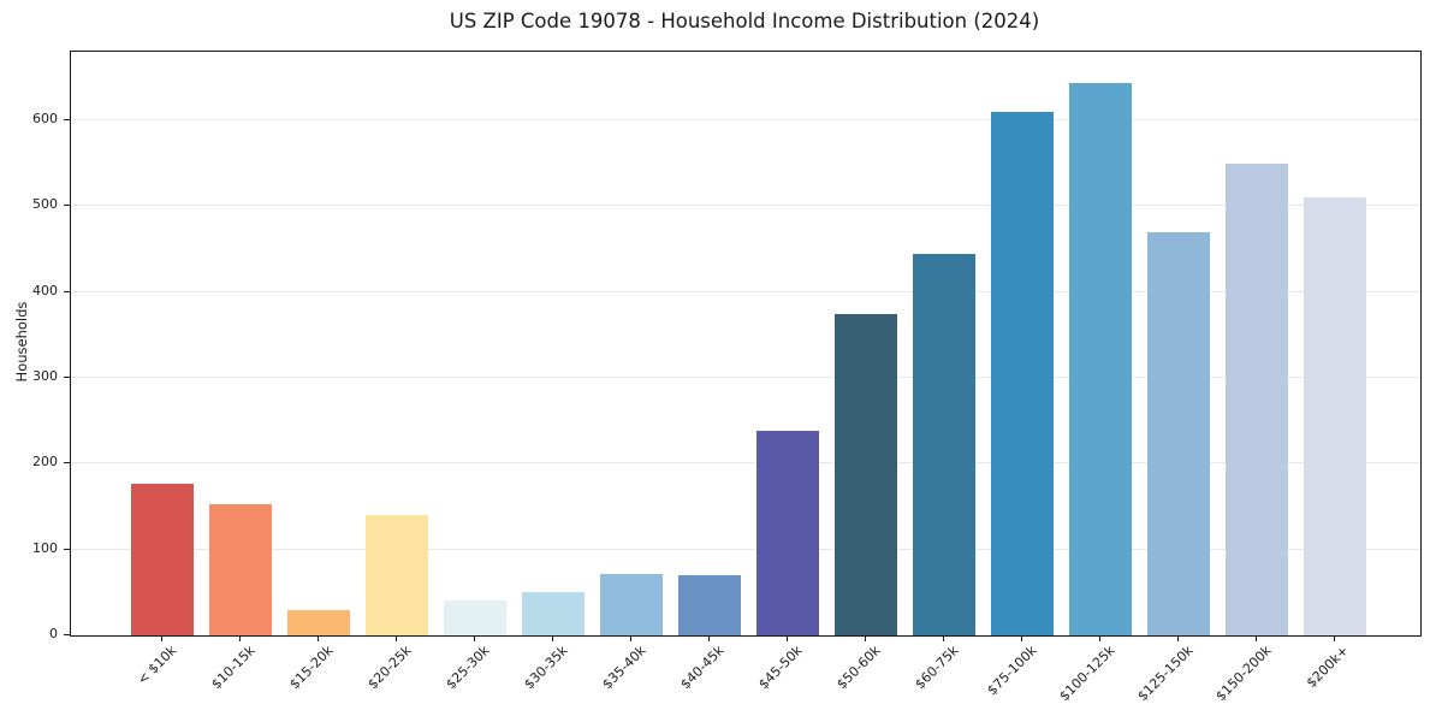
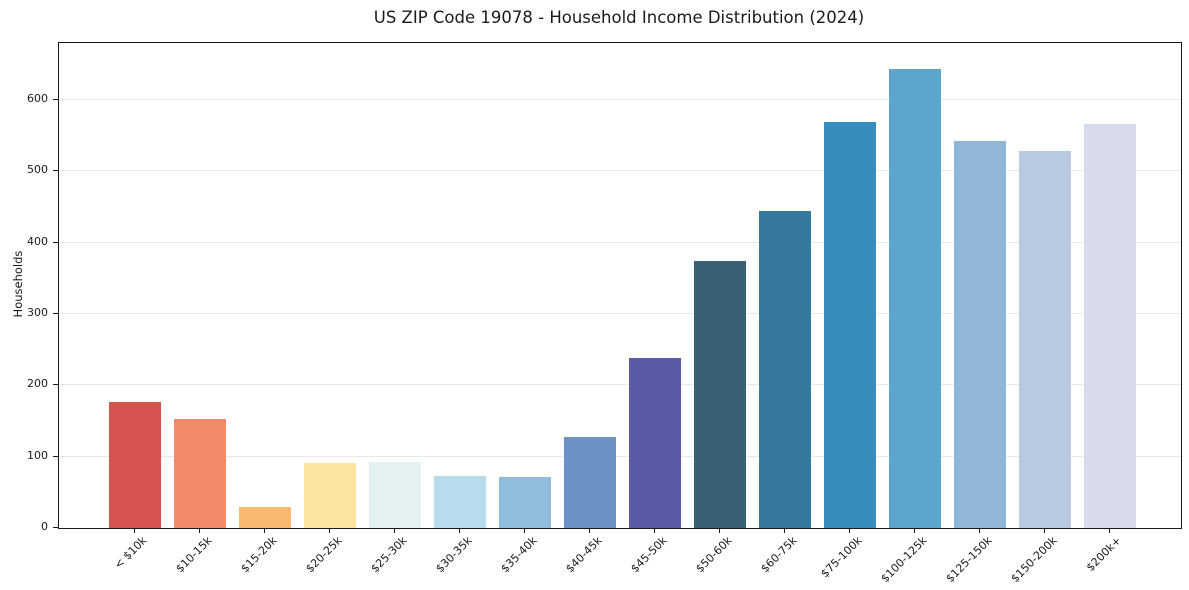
$20-25k: 140 -> 90
$25-30k: 40 -> 90
$30-35k: 50 -> 70
$40-45k: 70 -> 130
$75-100k: 610 -> 570
$125-150k: 470 -> 540
$150-200k: 550 -> 530
$200k+: 510 -> 570
